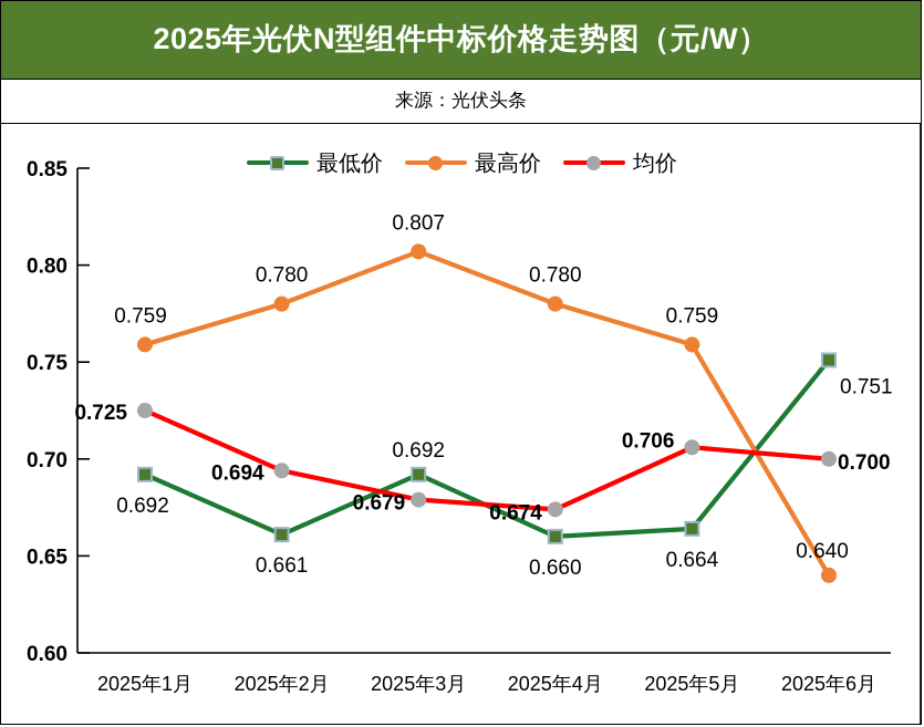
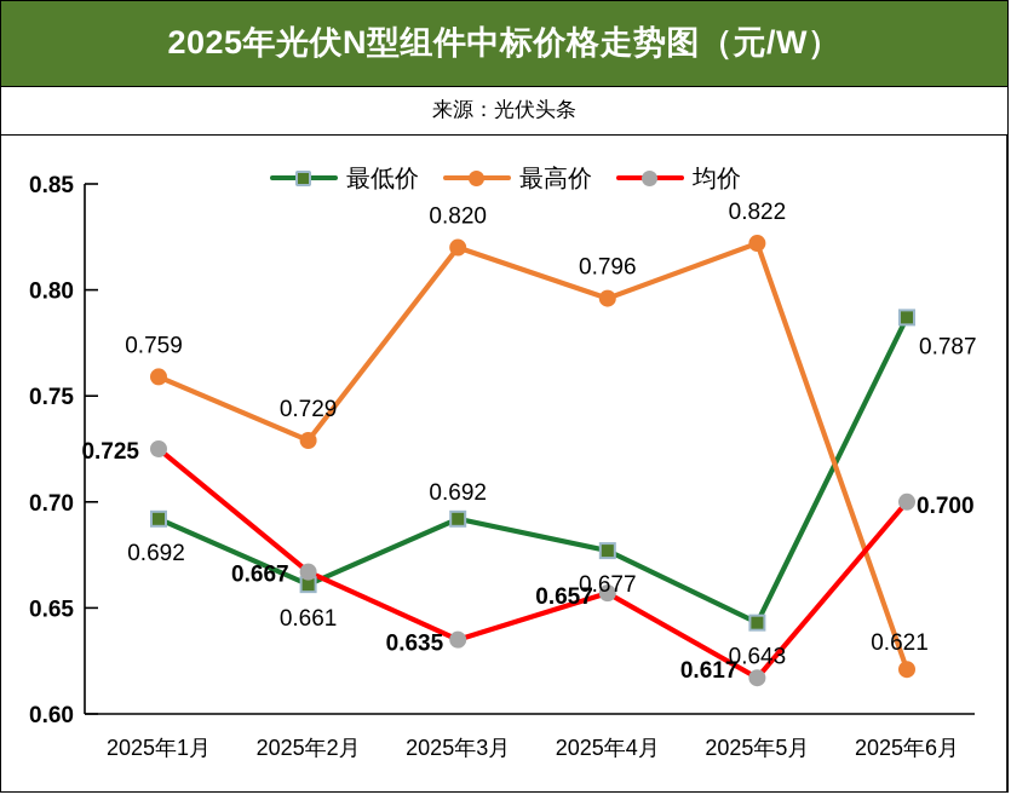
最高价/2025年2月: 0.780 -> 0.729
均价/2025年2月: 0.694 -> 0.667
最高价/2025年3月: 0.807 -> 0.820
均价/2025年3月: 0.679 -> 0.635
最低价/2025年4月: 0.660 -> 0.677
最高价/2025年4月: 0.780 -> 0.796
均价/2025年4月: 0.674 -> 0.657
最低价/2025年5月: 0.664 -> 0.643
最高价/2025年5月: 0.759 -> 0.822
均价/2025年5月: 0.706 -> 0.617
最低价/2025年6月: 0.751 -> 0.787
最高价/2025年6月: 0.640 -> 0.621
